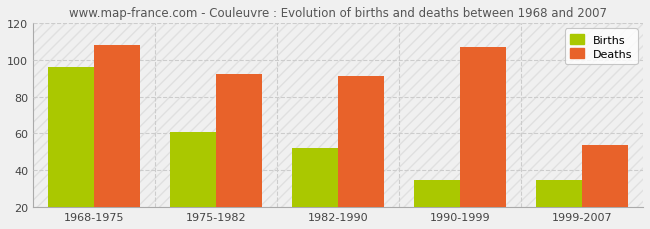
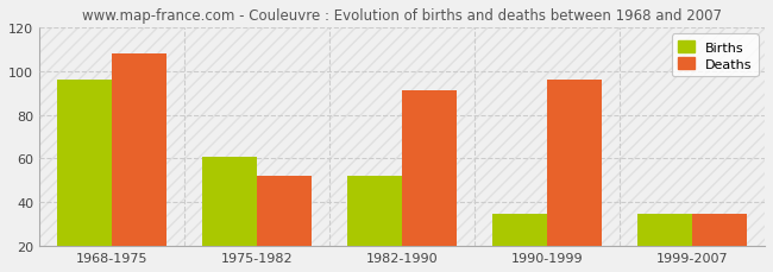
Deaths/1975-1982: 92 -> 52
Deaths/1990-1999: 107 -> 96
Deaths/1999-2007: 54 -> 35
